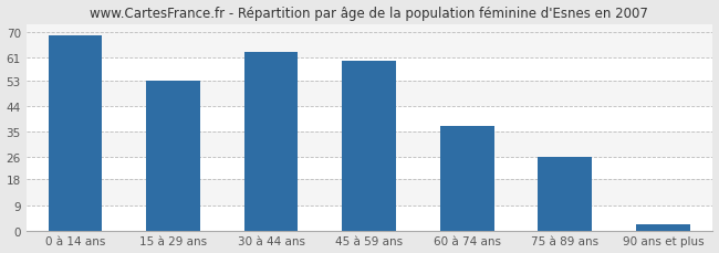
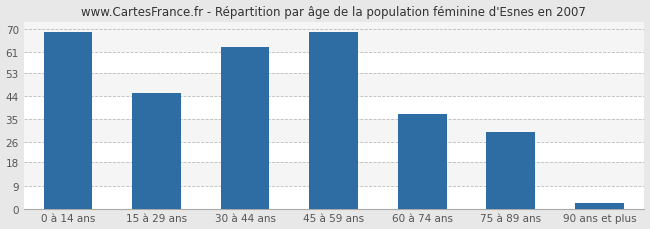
15 à 29 ans: 53 -> 45
45 à 59 ans: 60 -> 69
75 à 89 ans: 26 -> 30
